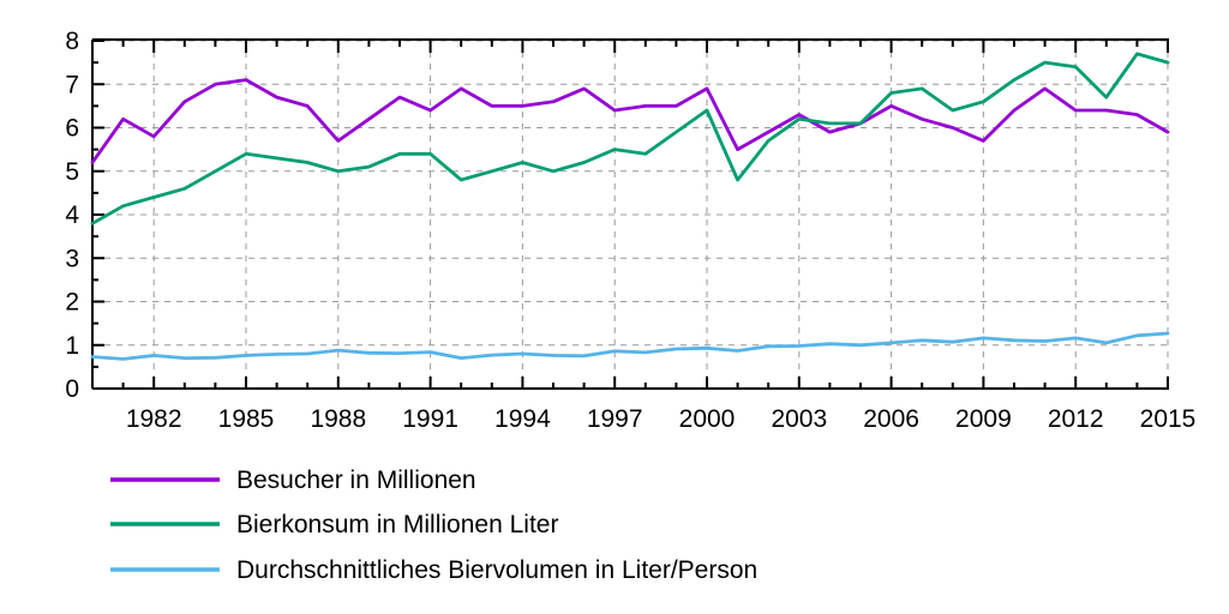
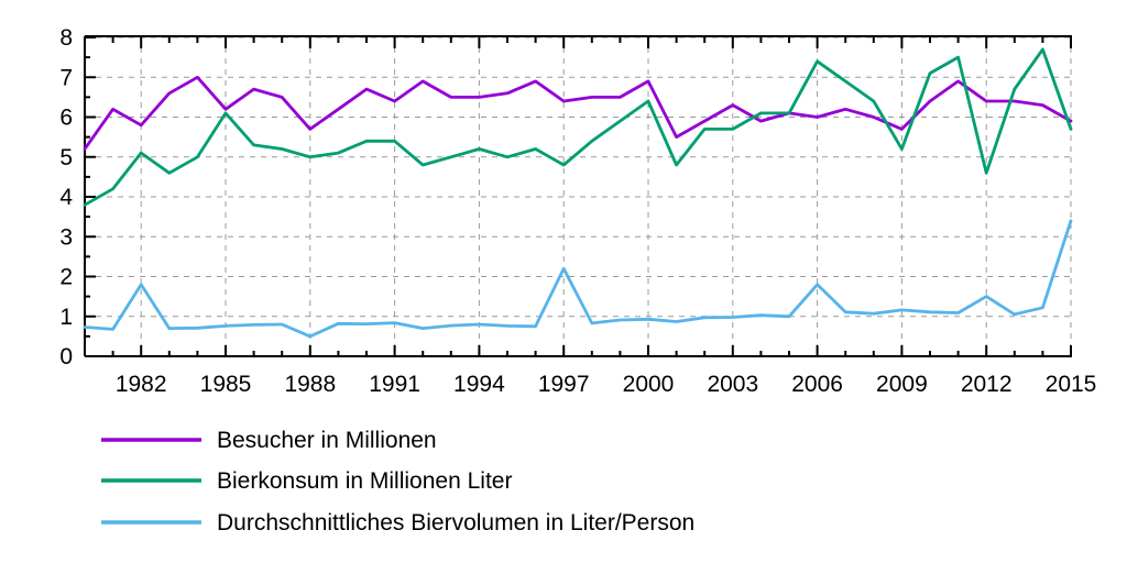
Bierkonsum in Millionen Liter/1982: 4.4 -> 5.1
Durchschnittliches Biervolumen in Liter/Person/1982: 0.8 -> 1.8
Besucher in Millionen/1985: 7.1 -> 6.2
Bierkonsum in Millionen Liter/1985: 5.4 -> 6.1
Durchschnittliches Biervolumen in Liter/Person/1988: 0.9 -> 0.5
Bierkonsum in Millionen Liter/1997: 5.5 -> 4.8
Durchschnittliches Biervolumen in Liter/Person/1997: 0.9 -> 2.2
Bierkonsum in Millionen Liter/2003: 6.2 -> 5.7
Besucher in Millionen/2006: 6.5 -> 6.0
Bierkonsum in Millionen Liter/2006: 6.8 -> 7.4
Durchschnittliches Biervolumen in Liter/Person/2006: 1.1 -> 1.8
Bierkonsum in Millionen Liter/2009: 6.6 -> 5.2
Bierkonsum in Millionen Liter/2012: 7.4 -> 4.6
Durchschnittliches Biervolumen in Liter/Person/2012: 1.2 -> 1.5
Bierkonsum in Millionen Liter/2015: 7.5 -> 5.7
Durchschnittliches Biervolumen in Liter/Person/2015: 1.3 -> 3.4
